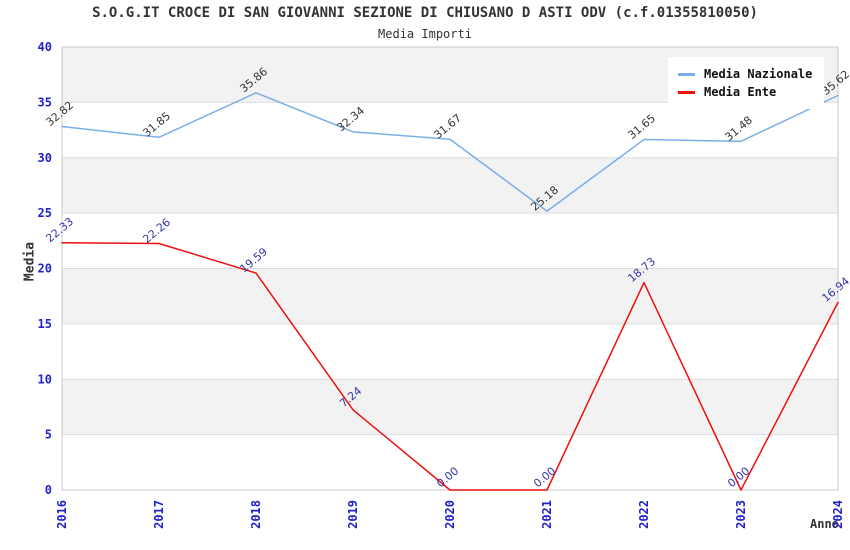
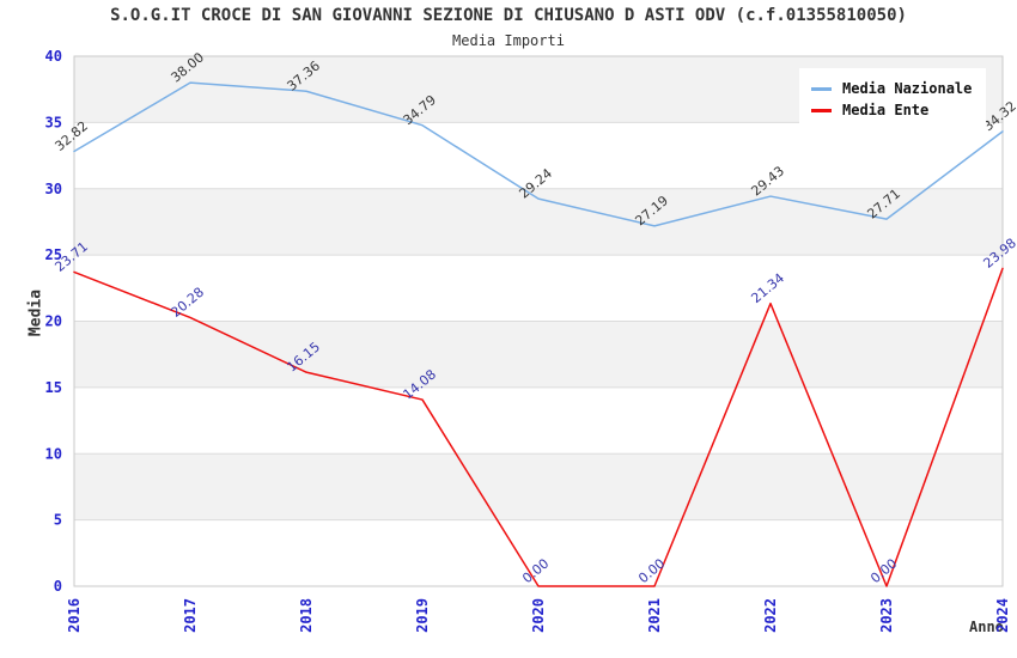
Media Ente/2016: 22.33 -> 23.71
Media Nazionale/2017: 31.85 -> 38.00
Media Ente/2017: 22.26 -> 20.28
Media Nazionale/2018: 35.86 -> 37.36
Media Ente/2018: 19.59 -> 16.15
Media Nazionale/2019: 32.34 -> 34.79
Media Ente/2019: 7.24 -> 14.08
Media Nazionale/2020: 31.67 -> 29.24
Media Nazionale/2021: 25.18 -> 27.19
Media Nazionale/2022: 31.65 -> 29.43
Media Ente/2022: 18.73 -> 21.34
Media Nazionale/2023: 31.48 -> 27.71
Media Nazionale/2024: 35.62 -> 34.32
Media Ente/2024: 16.94 -> 23.98
